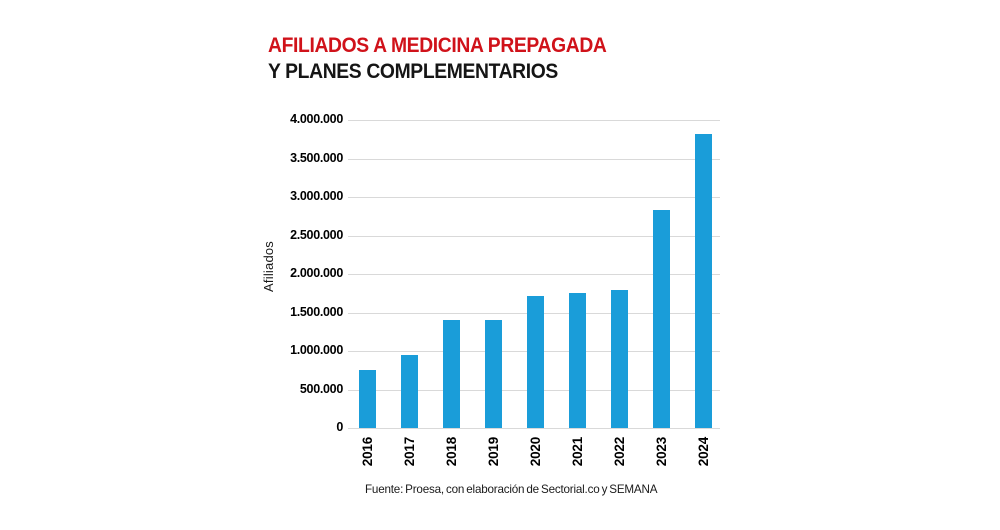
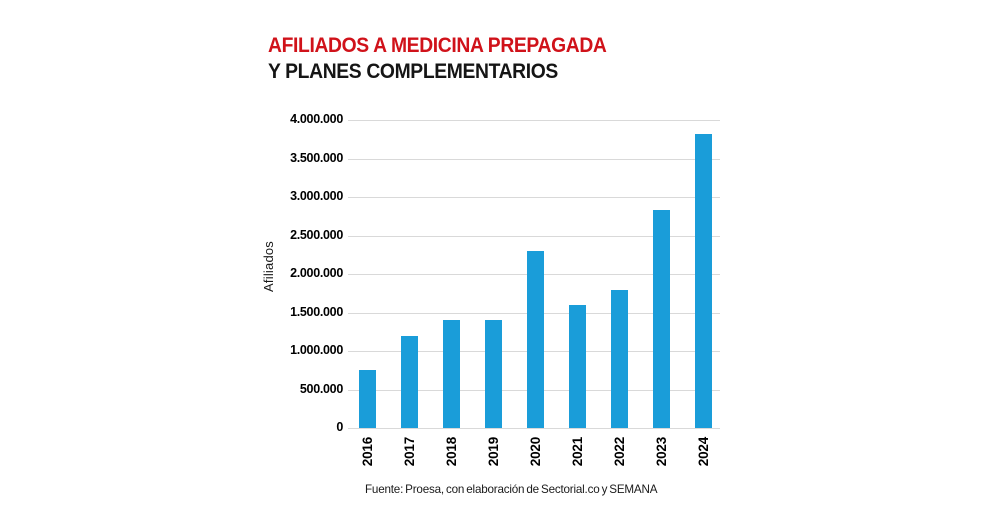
2017: 1000000 -> 1200000
2020: 1700000 -> 2300000
2021: 1800000 -> 1600000
